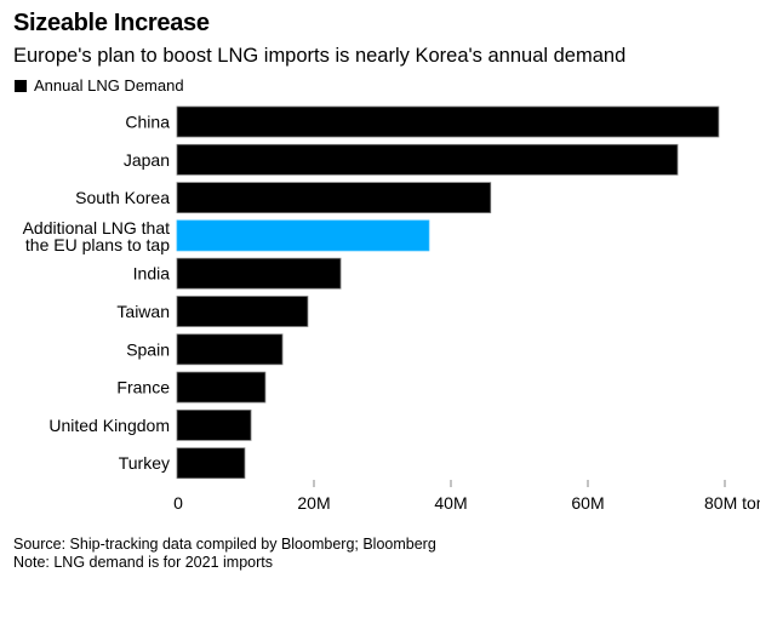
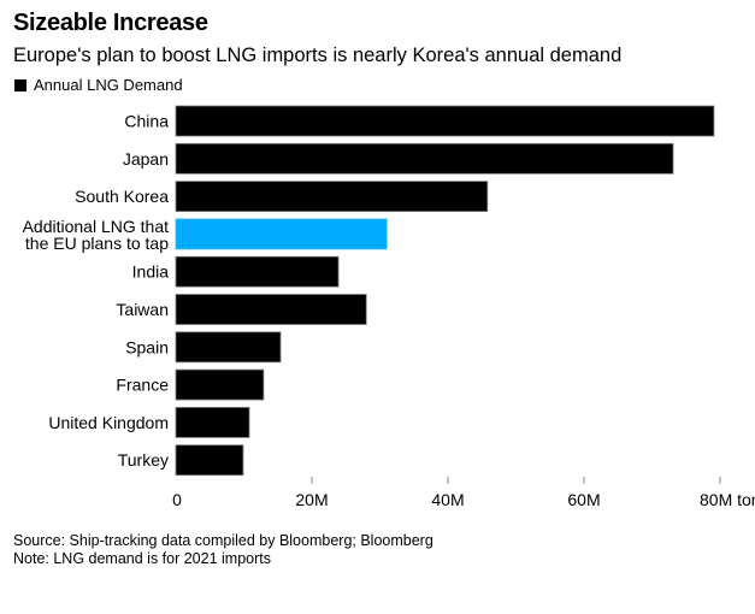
Additional LNG that the EU plans to tap: 37M -> 31M
Taiwan: 19M -> 28M
